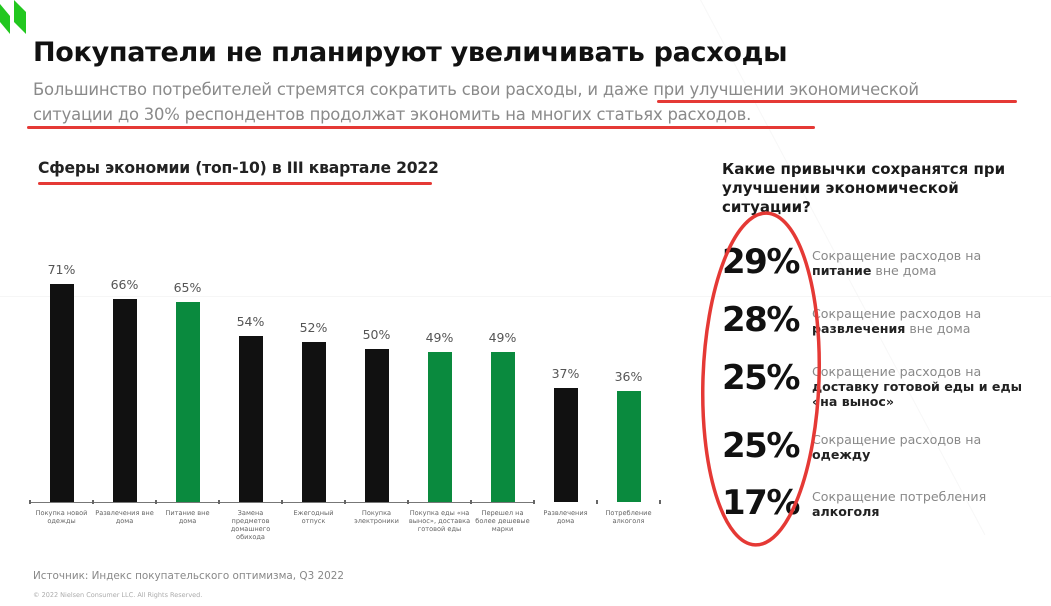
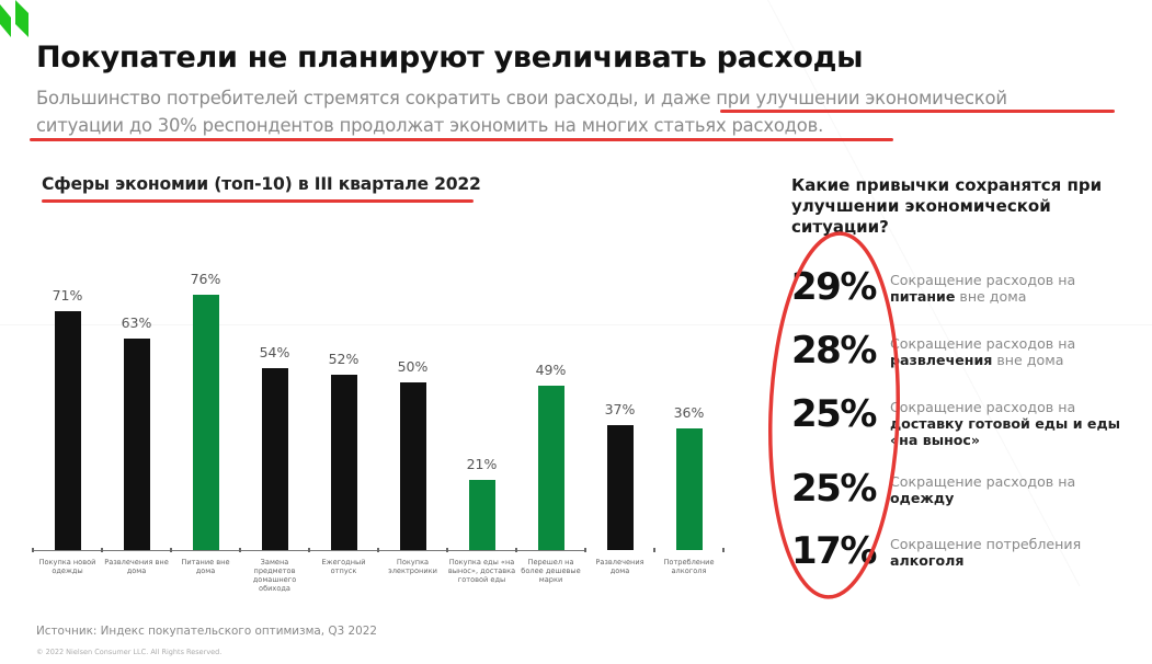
Развлечения вне дома: 66% -> 63%
Питание вне дома: 65% -> 76%
Покупка еды «на вынос», доставка готовой еды: 49% -> 21%
